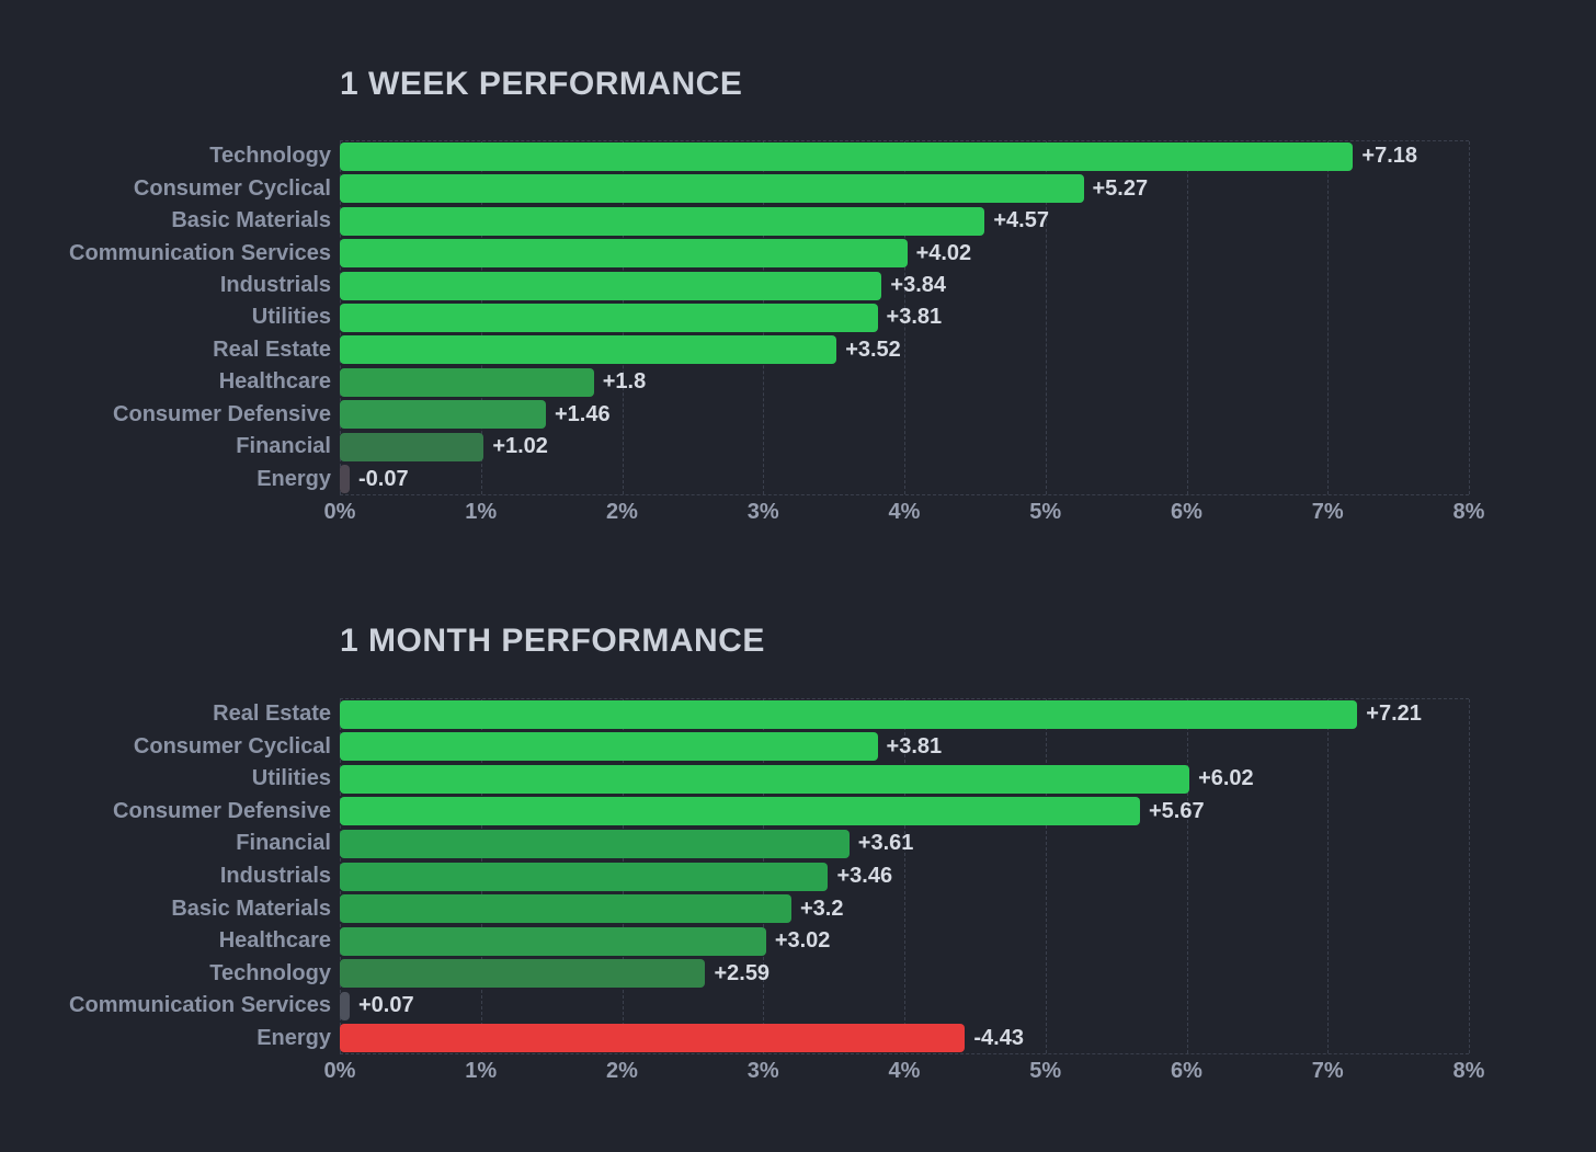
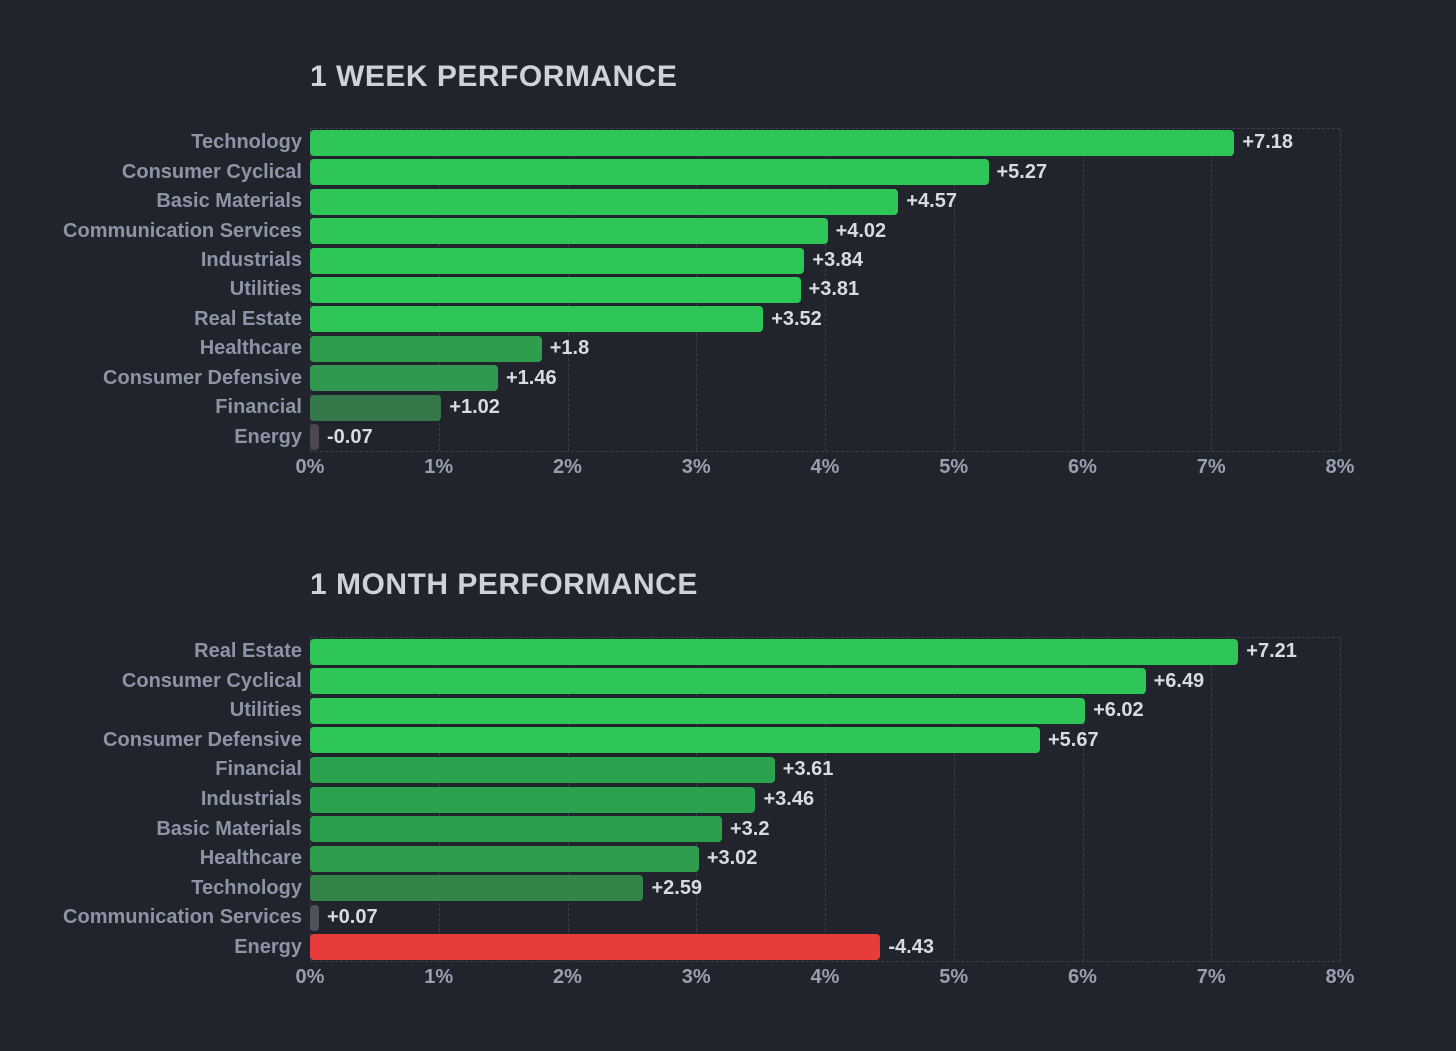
1 MONTH PERFORMANCE/Consumer Cyclical: +3.81 -> +6.49
